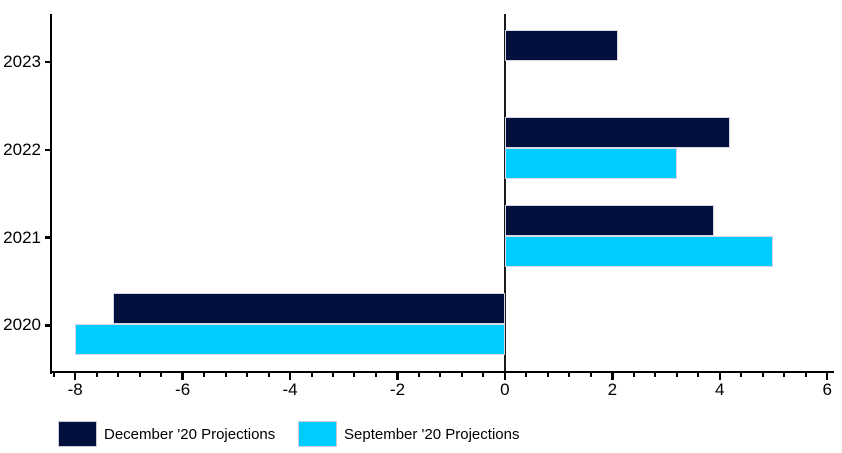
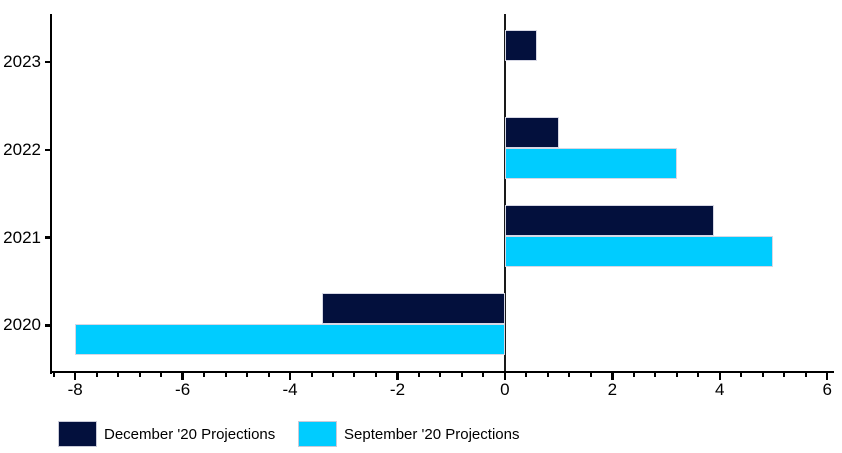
December '20 Projections/2023: 2.1 -> 0.6
December '20 Projections/2022: 4.2 -> 1.0
December '20 Projections/2020: -7.3 -> -3.4
